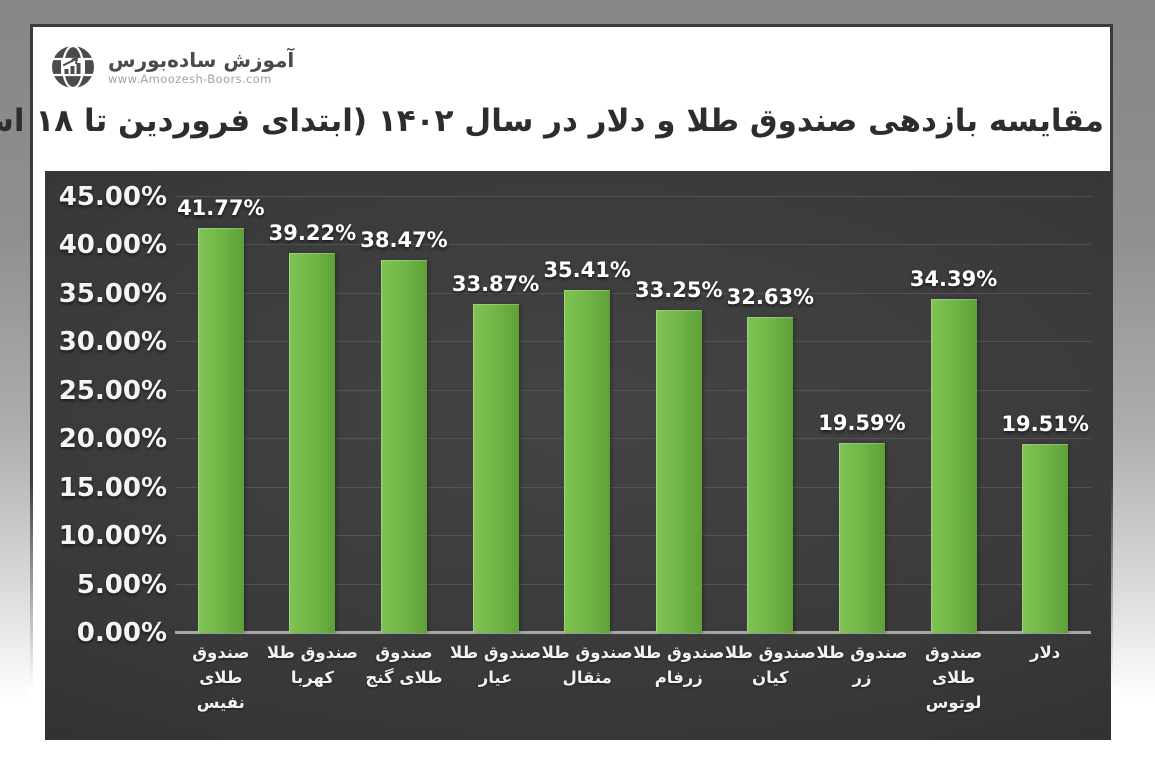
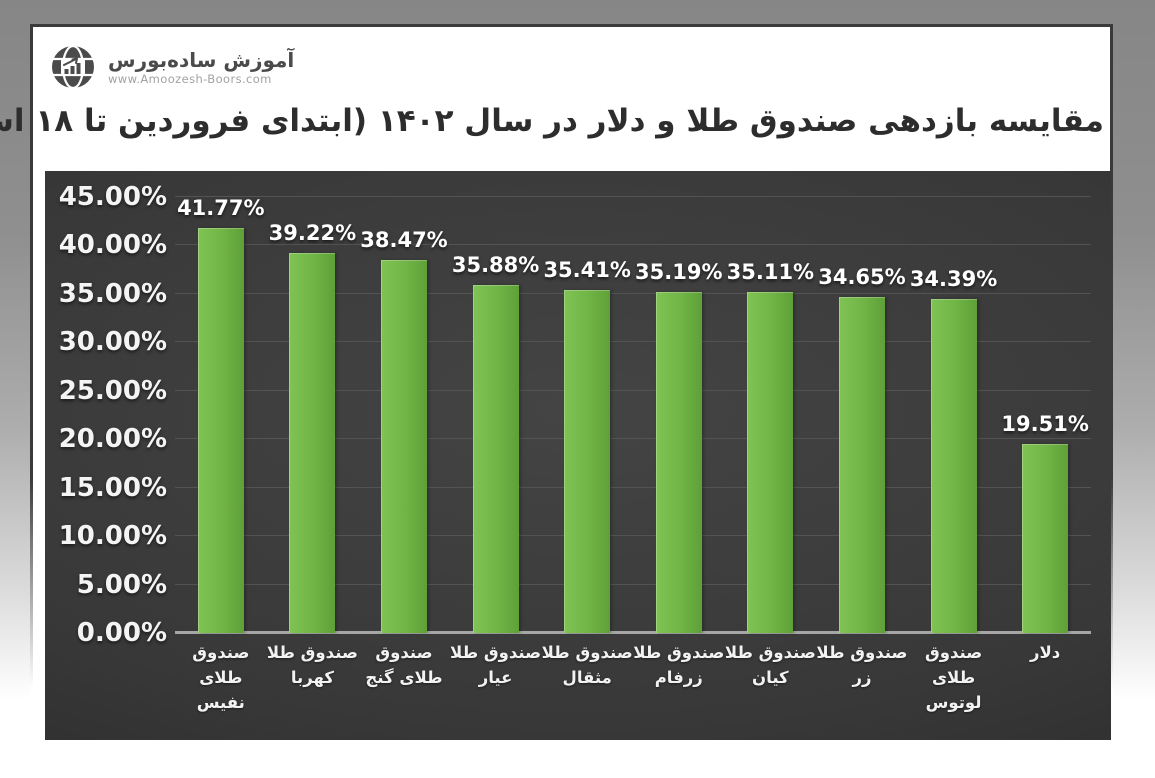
صندوق طلا عیار: 33.87% -> 35.88%
صندوق طلا زرفام: 33.25% -> 35.19%
صندوق طلا کیان: 32.63% -> 35.11%
صندوق طلا زر: 19.59% -> 34.65%
